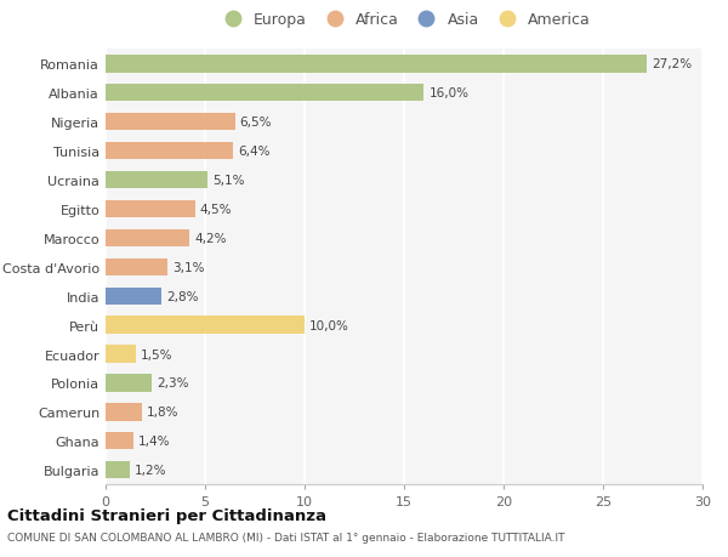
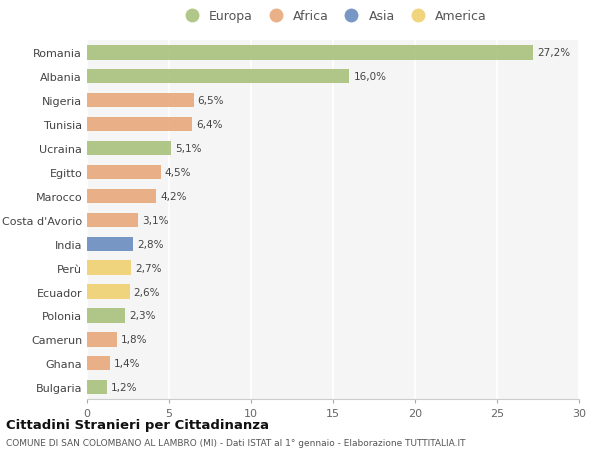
Perù: 10,0% -> 2,7%
Ecuador: 1,5% -> 2,6%
